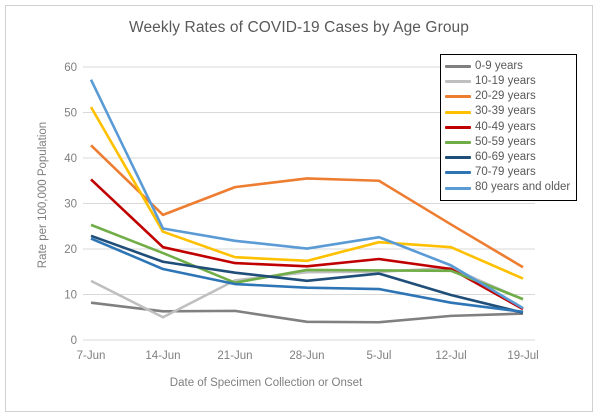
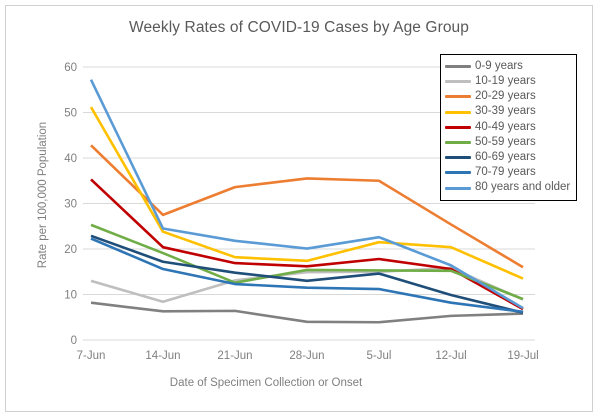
10-19 years/14-Jun: 5 -> 8
